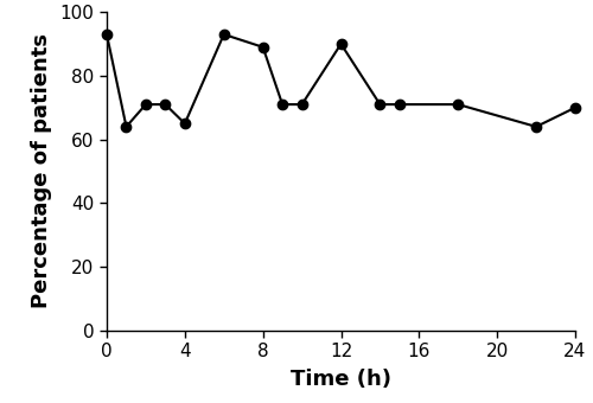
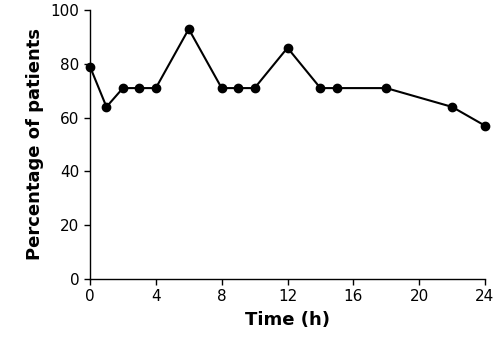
0: 93 -> 79
4: 65 -> 71
8: 89 -> 71
12: 90 -> 86
24: 70 -> 57
